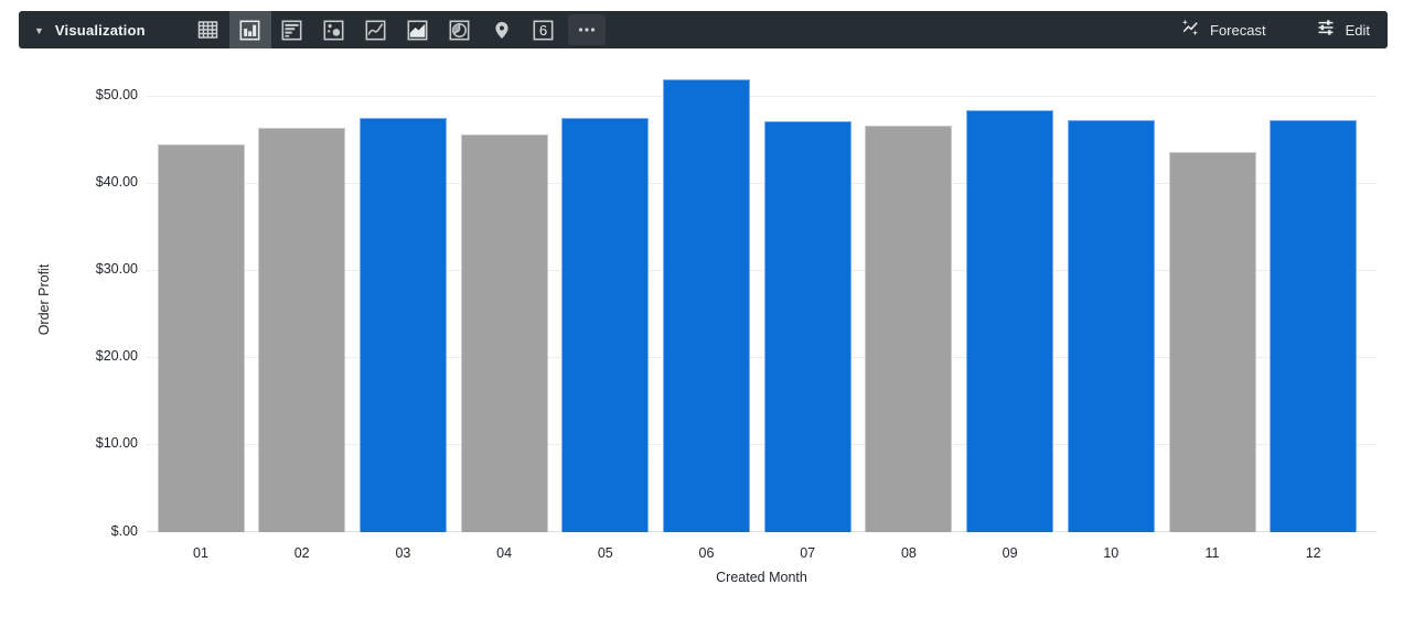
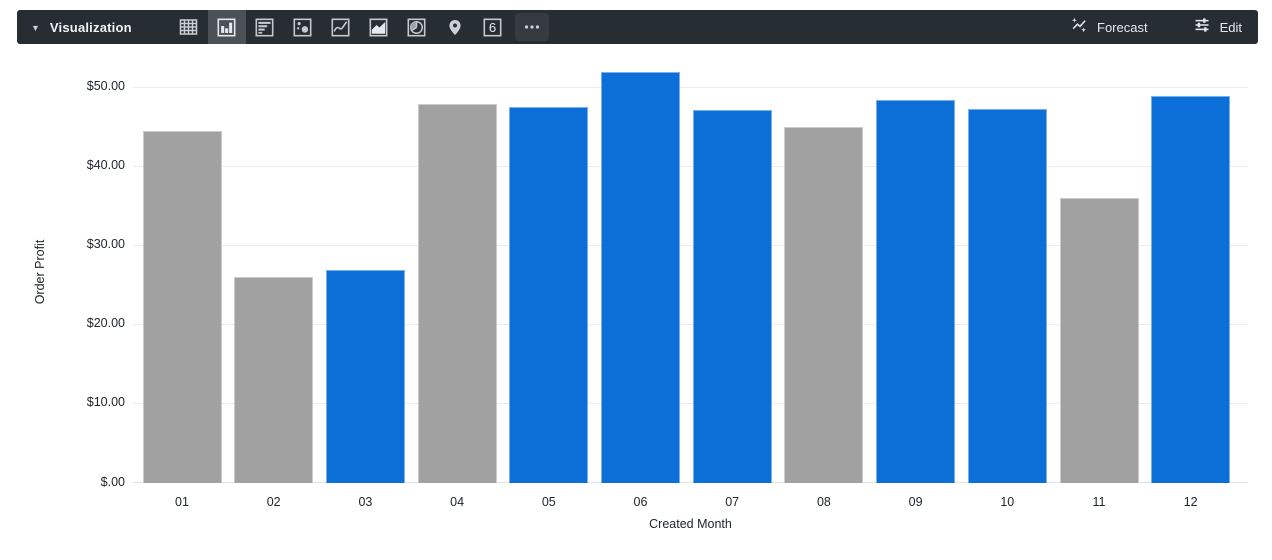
02: $46 -> $26
03: $48 -> $27
04: $46 -> $48
08: $47 -> $45
11: $44 -> $36
12: $47 -> $49
